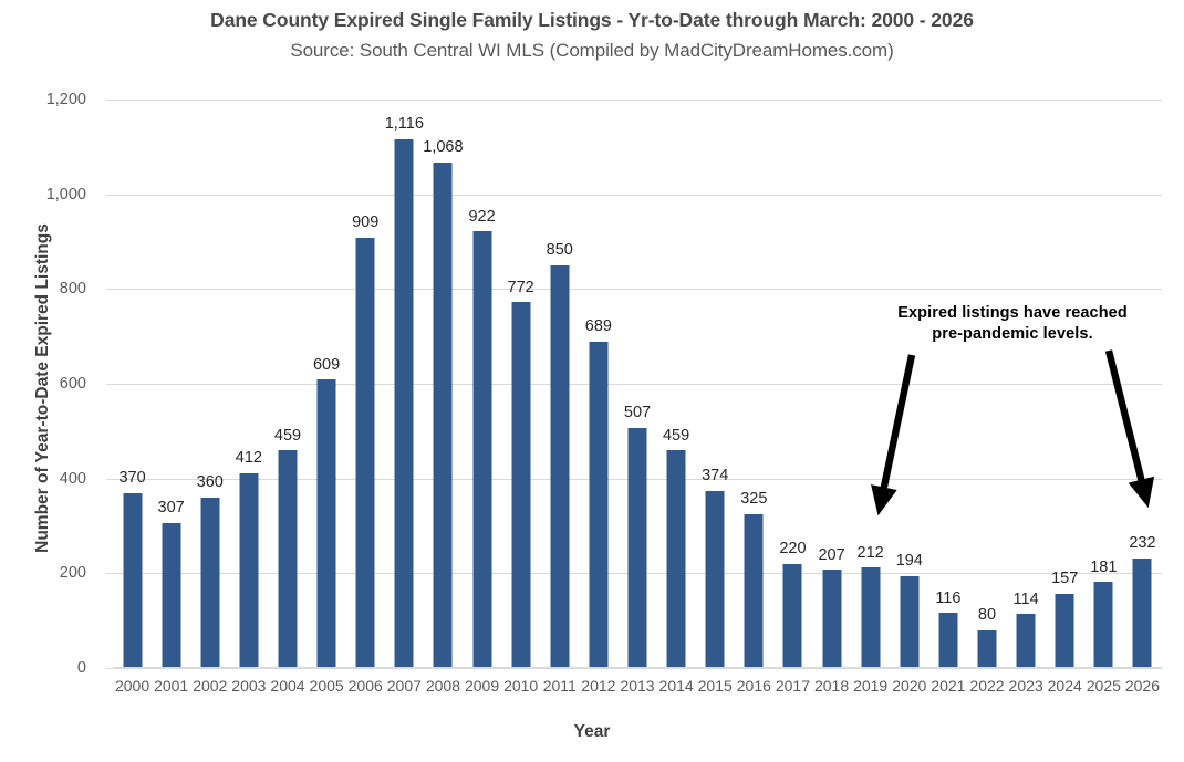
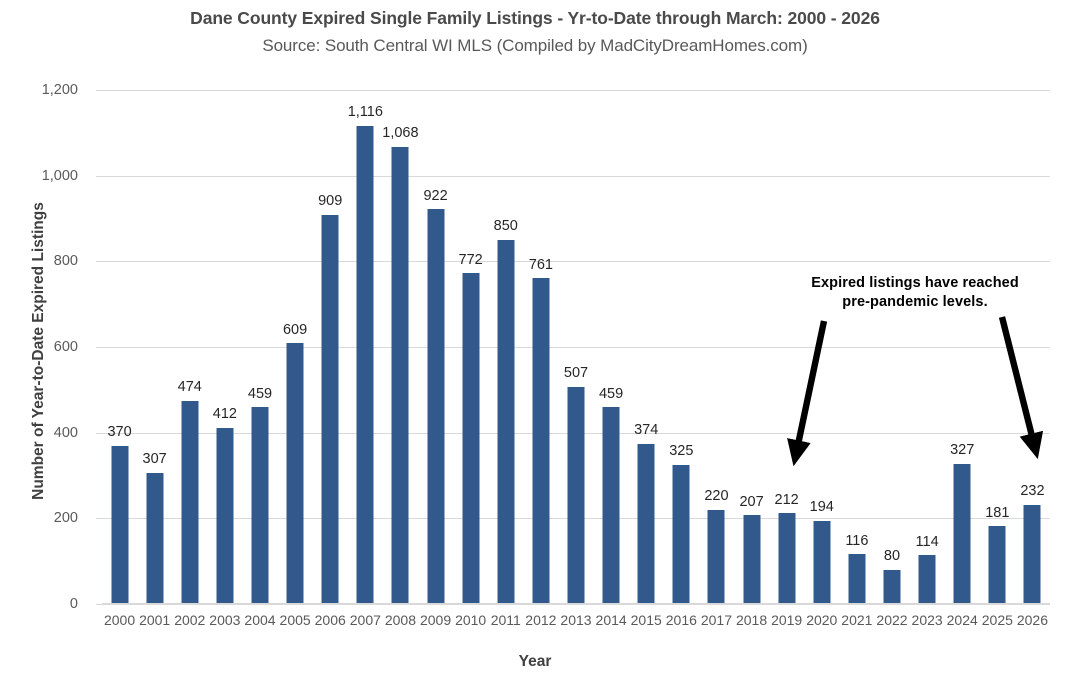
2002: 360 -> 474
2012: 689 -> 761
2024: 157 -> 327
